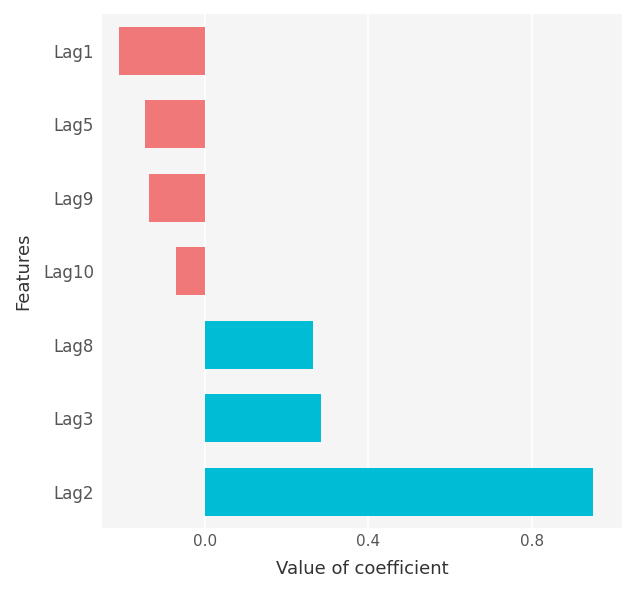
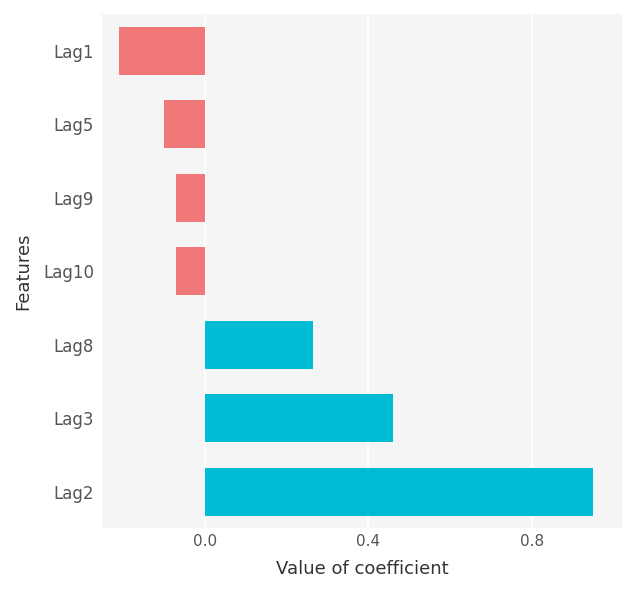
Lag5: -0.145 -> -0.100
Lag9: -0.135 -> -0.070
Lag3: 0.285 -> 0.460
